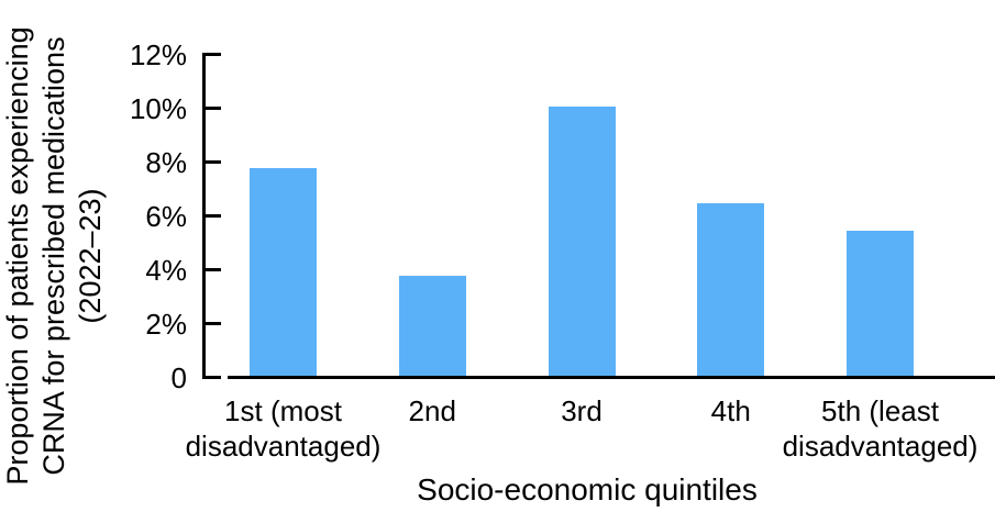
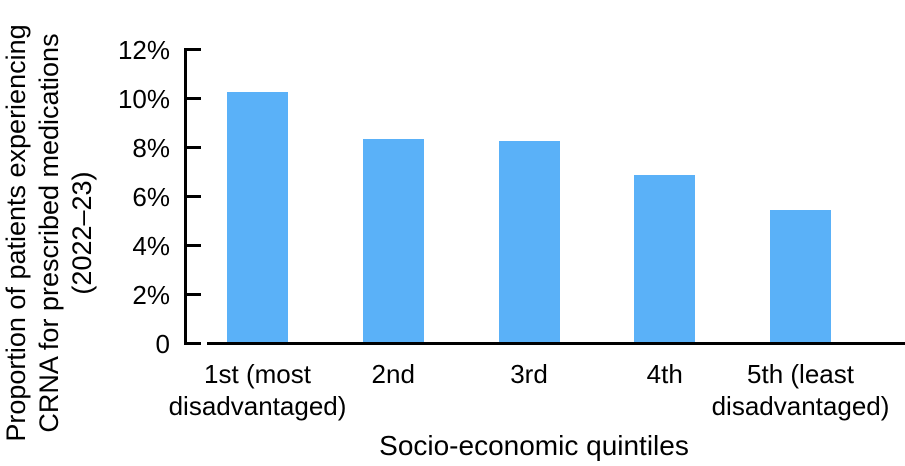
1st (most disadvantaged): 7.7% -> 10.2%
2nd: 3.7% -> 8.3%
3rd: 10.0% -> 8.2%
4th: 6.4% -> 6.8%
